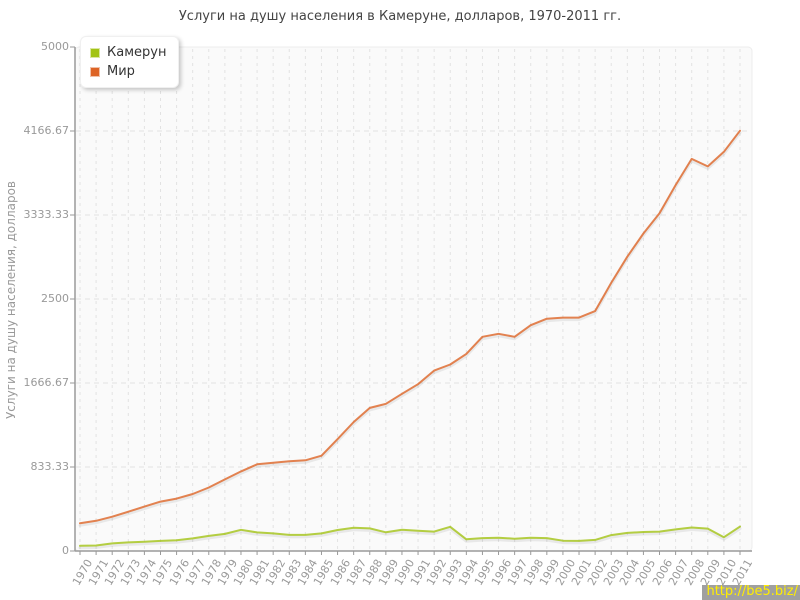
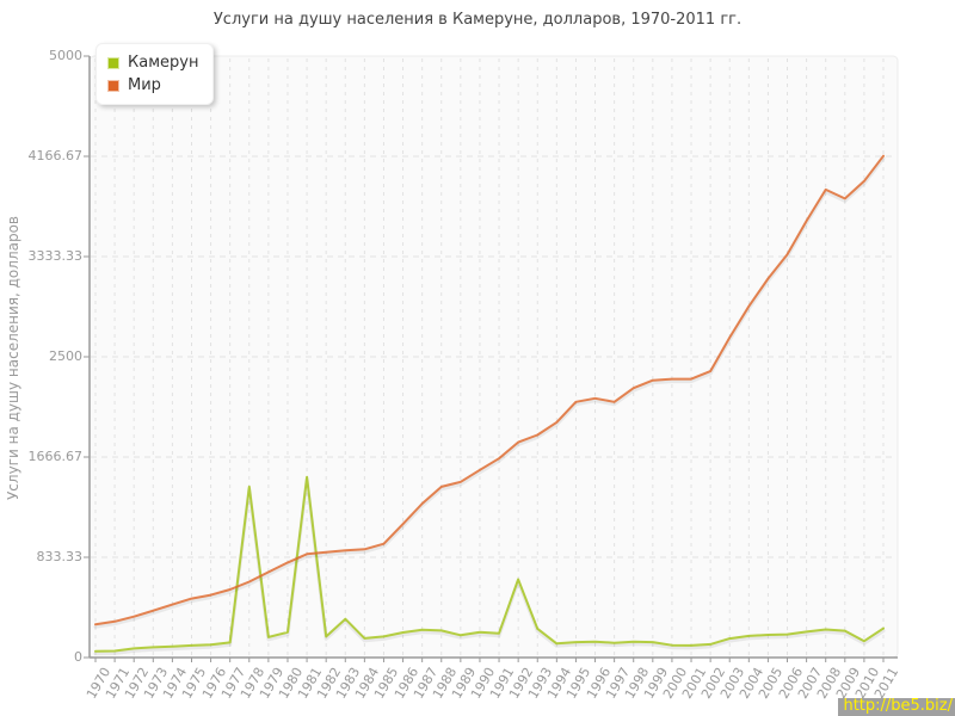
Камерун/1978: 150 -> 1420
Камерун/1981: 180 -> 1500
Камерун/1983: 160 -> 320
Камерун/1992: 190 -> 650
